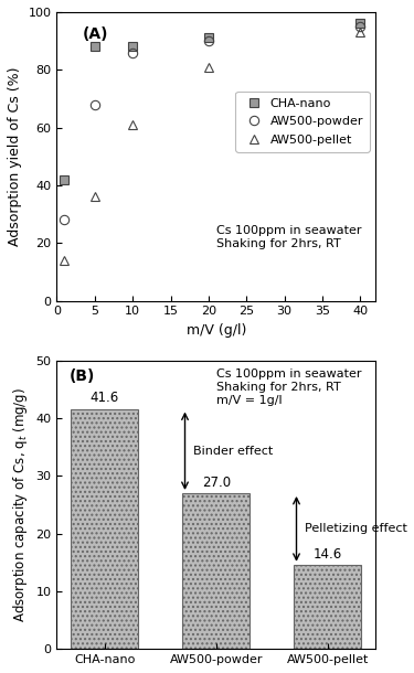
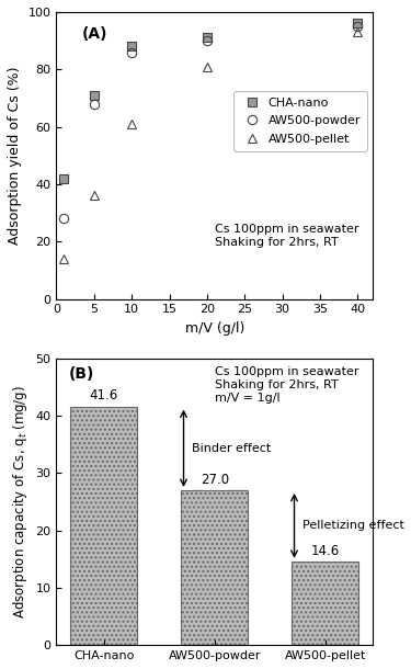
CHA-nano/5: 88 -> 71
